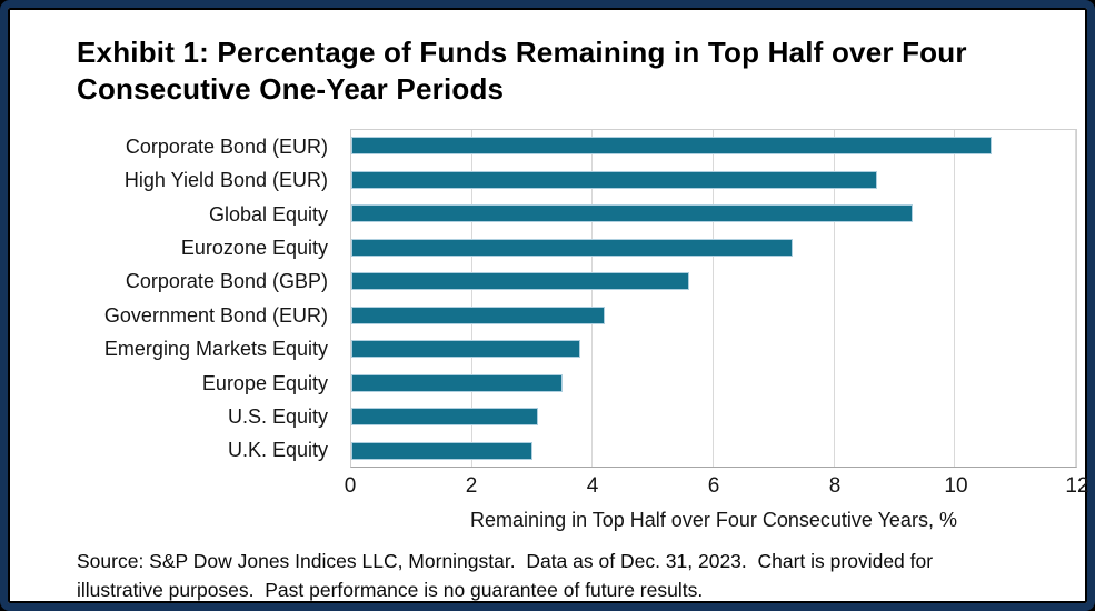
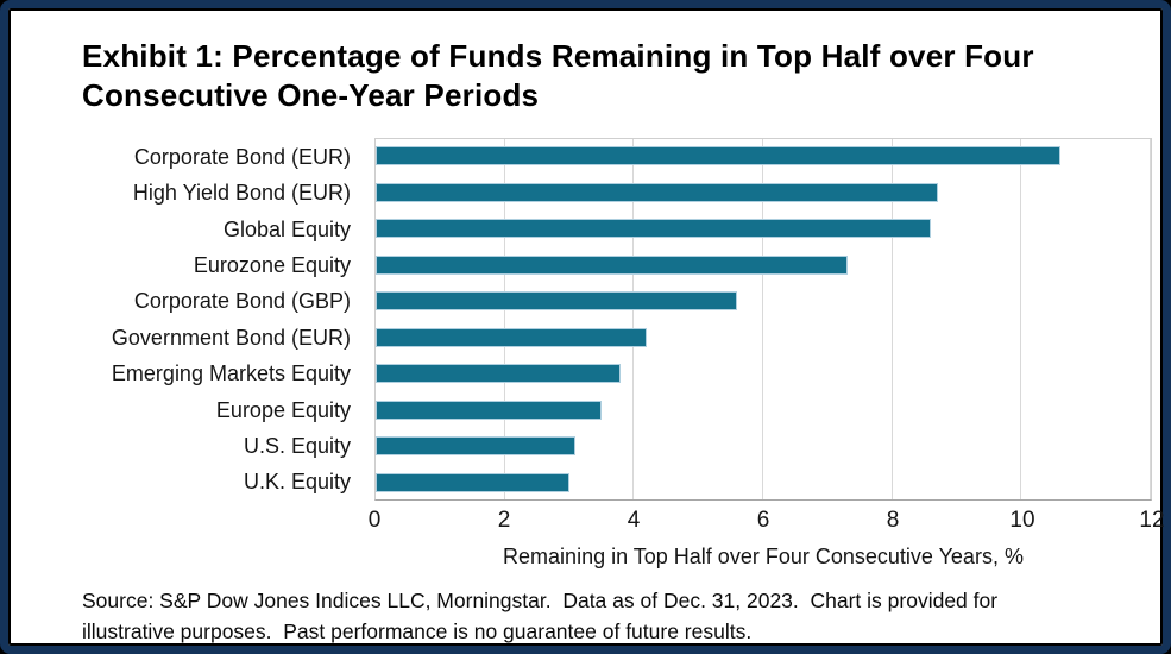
Global Equity: 9.3 -> 8.6
